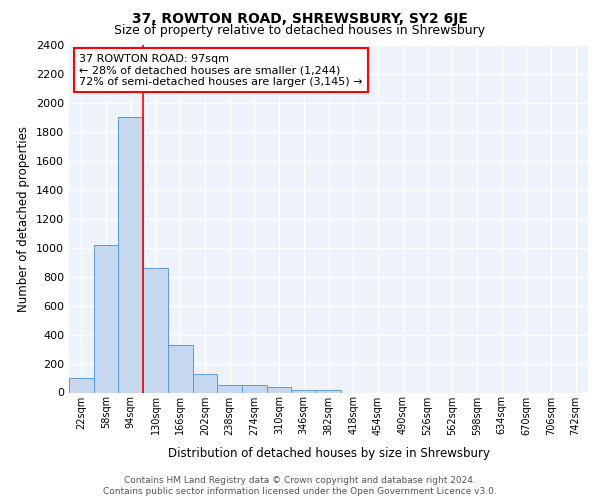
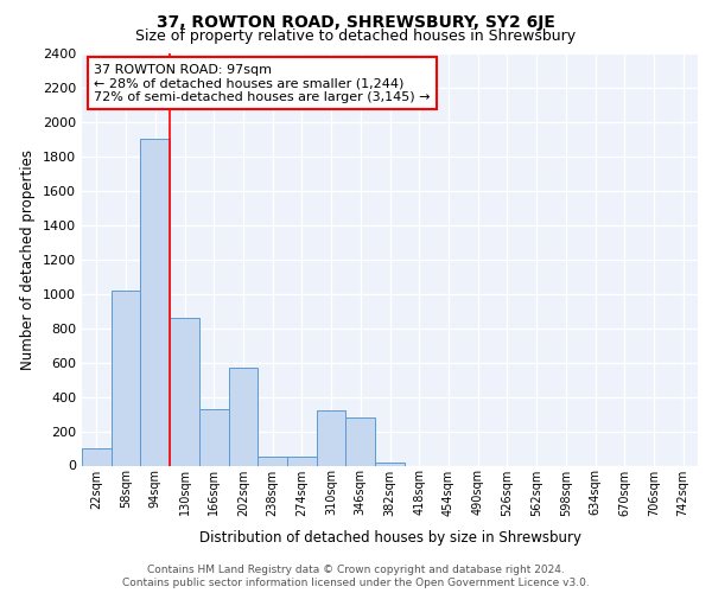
202sqm: 120 -> 570
310sqm: 40 -> 320
346sqm: 20 -> 280
